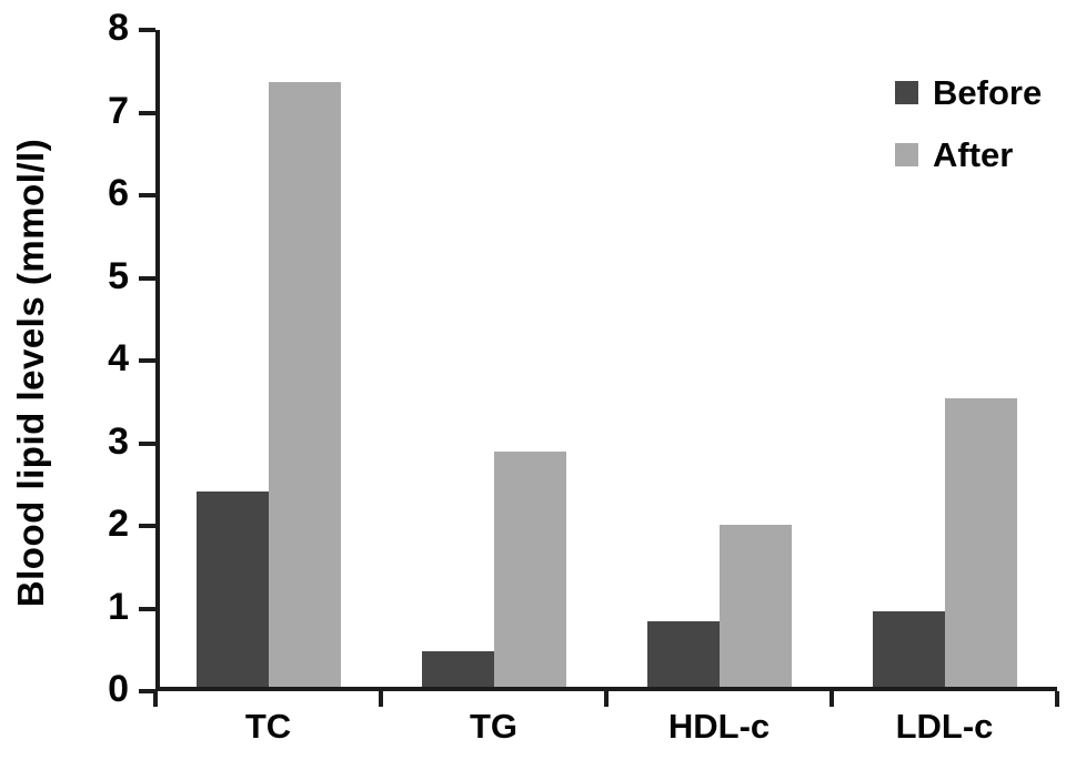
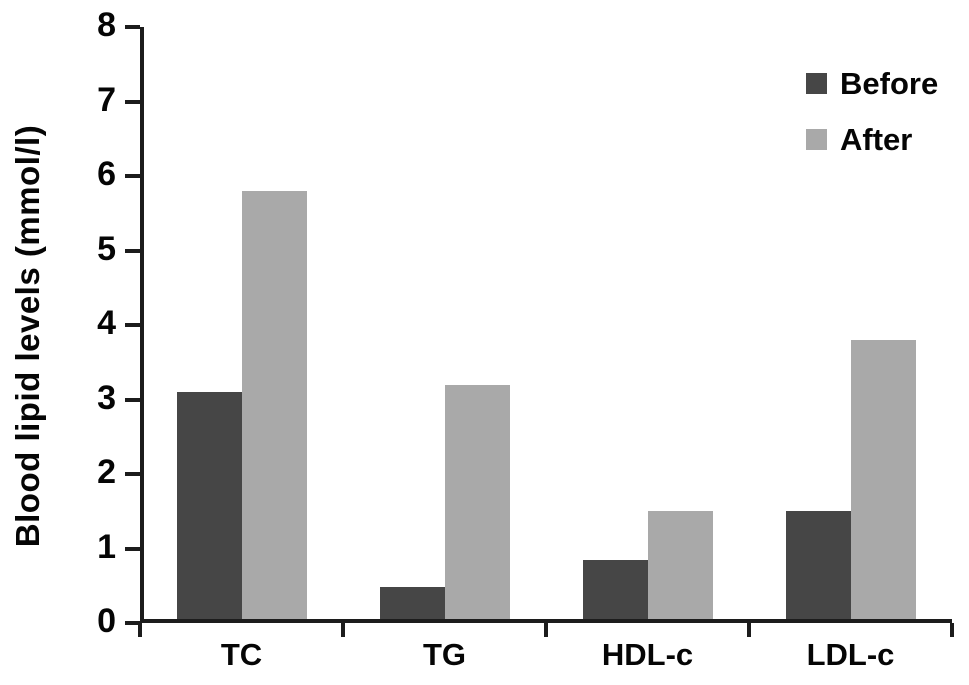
Before/TC: 2.4 -> 3.1
After/TC: 7.4 -> 5.8
After/TG: 2.9 -> 3.2
After/HDL-c: 2.0 -> 1.5
Before/LDL-c: 1.0 -> 1.5
After/LDL-c: 3.5 -> 3.8
